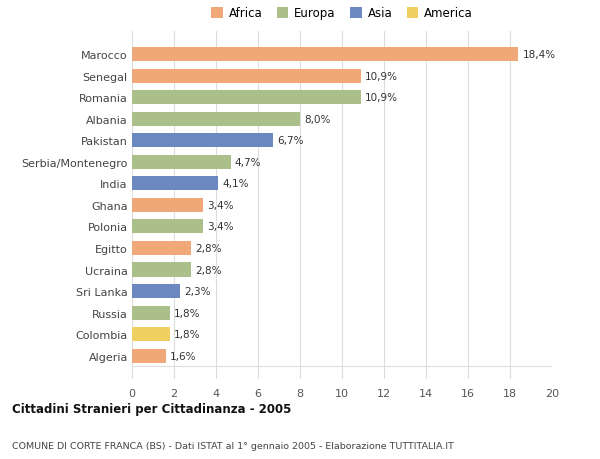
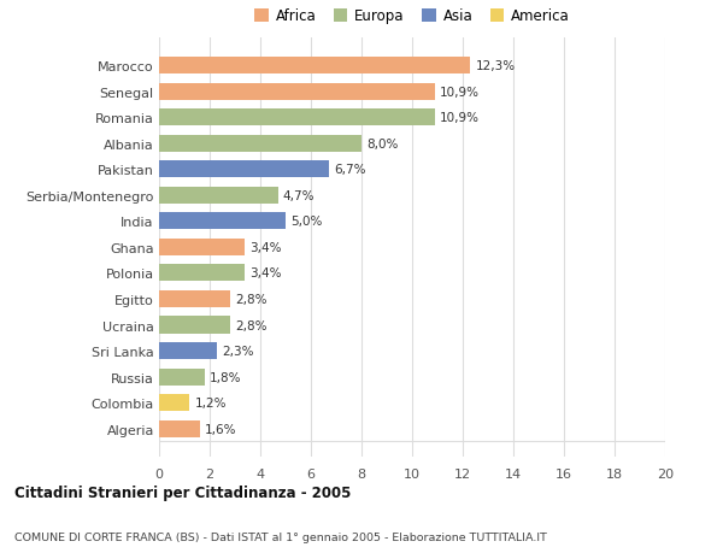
Marocco: 18,4% -> 12,3%
India: 4,1% -> 5,0%
Colombia: 1,8% -> 1,2%
